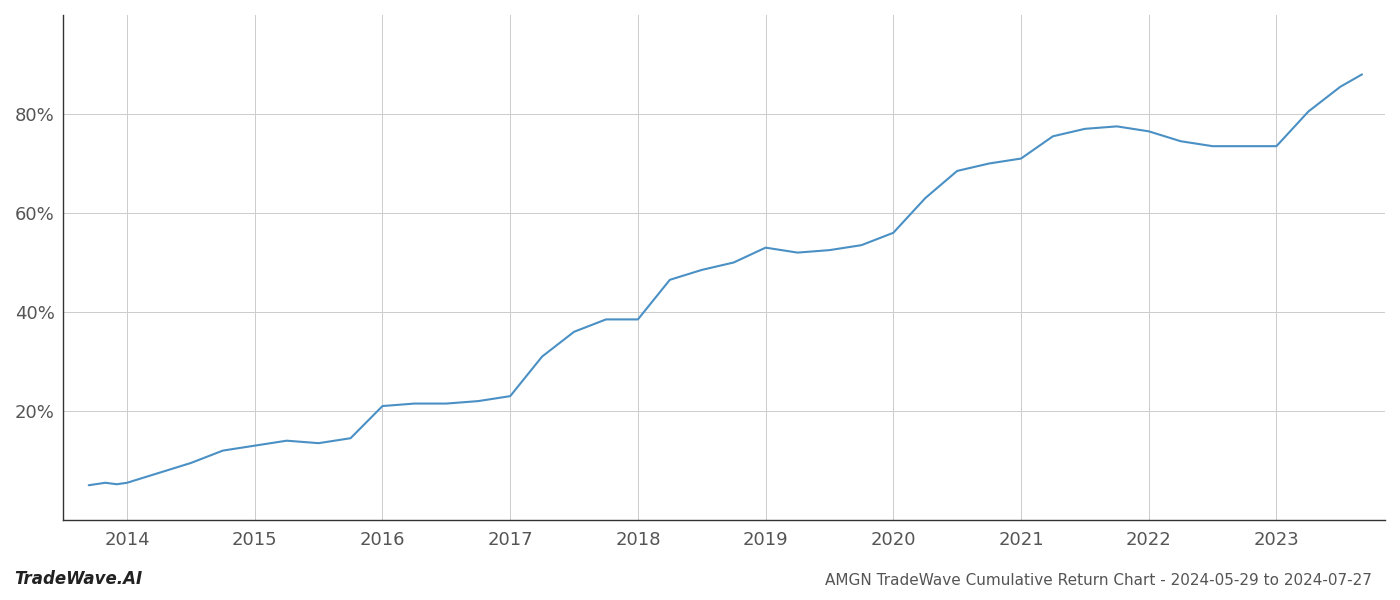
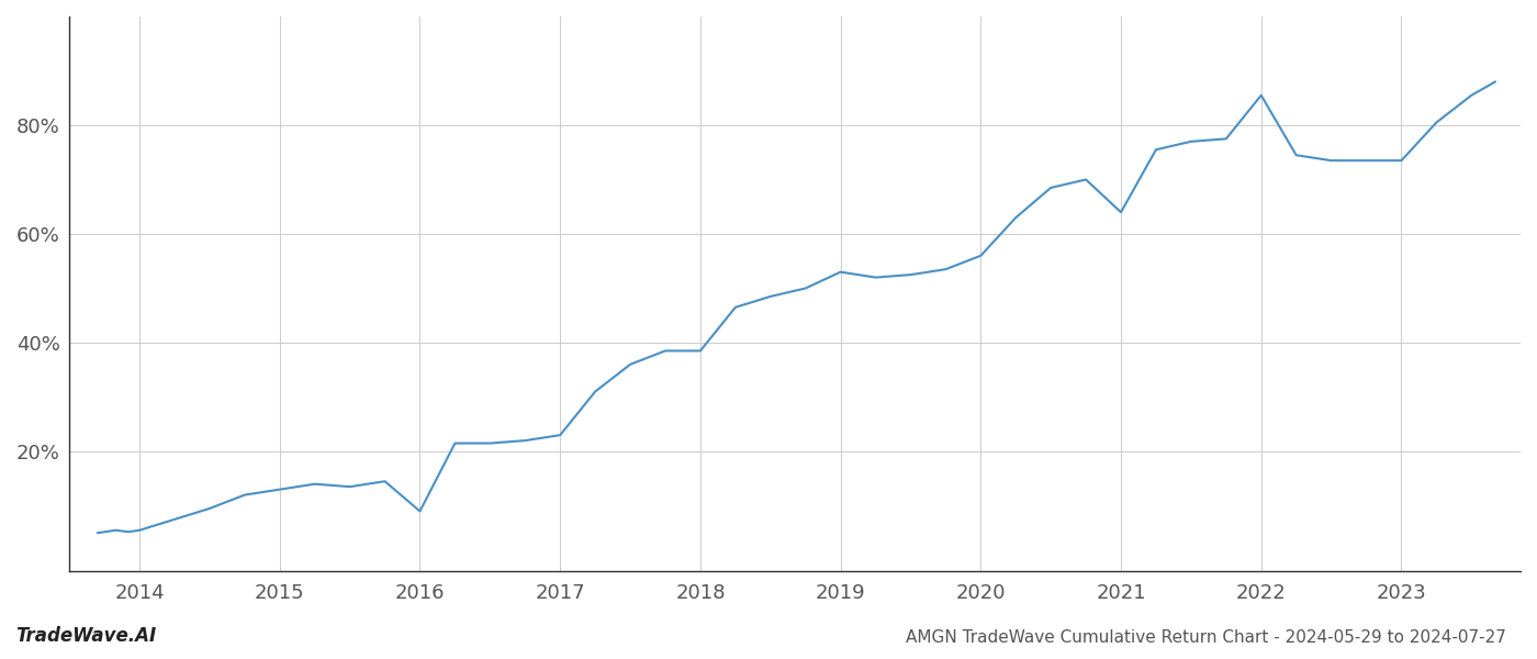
2016: 21.0% -> 9.0%
2021: 71.0% -> 64.0%
2022: 76.5% -> 85.5%
